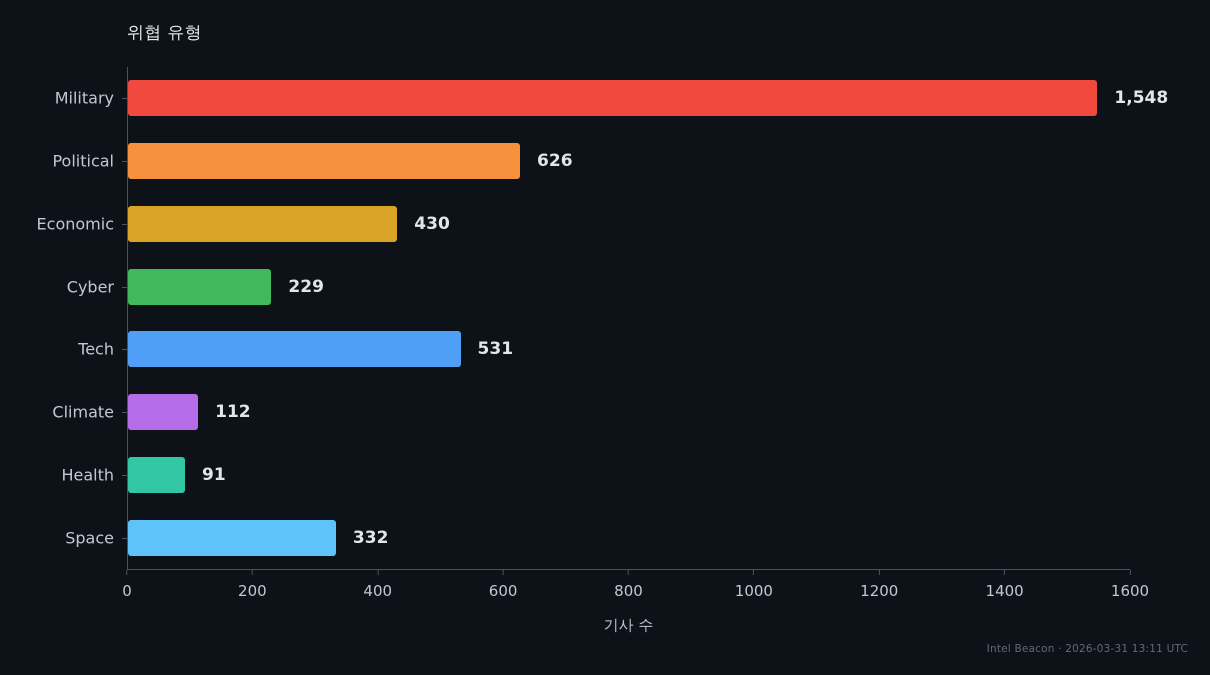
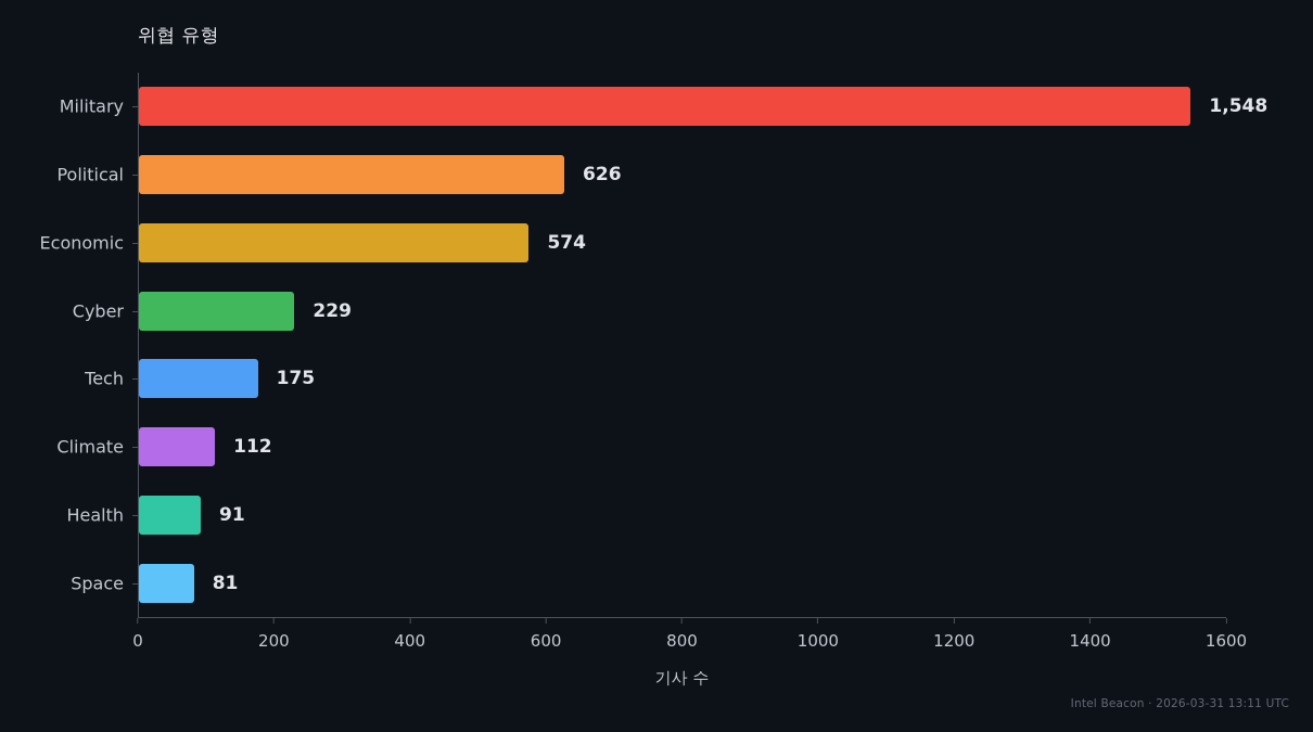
Economic: 430 -> 574
Tech: 531 -> 175
Space: 332 -> 81
